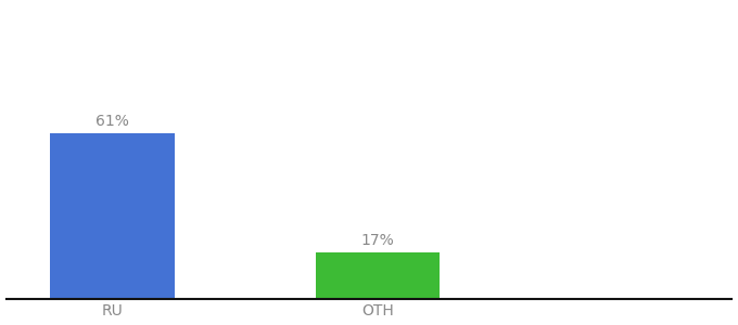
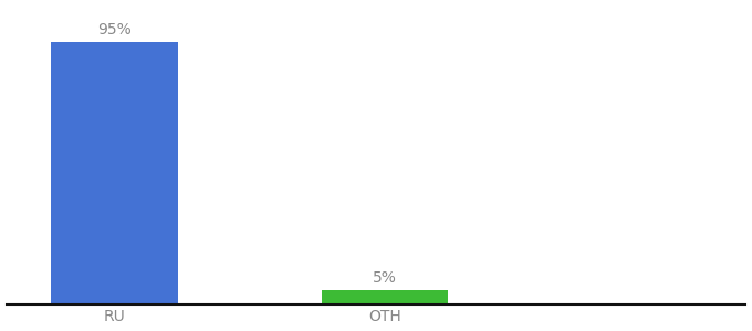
RU: 61% -> 95%
OTH: 17% -> 5%
